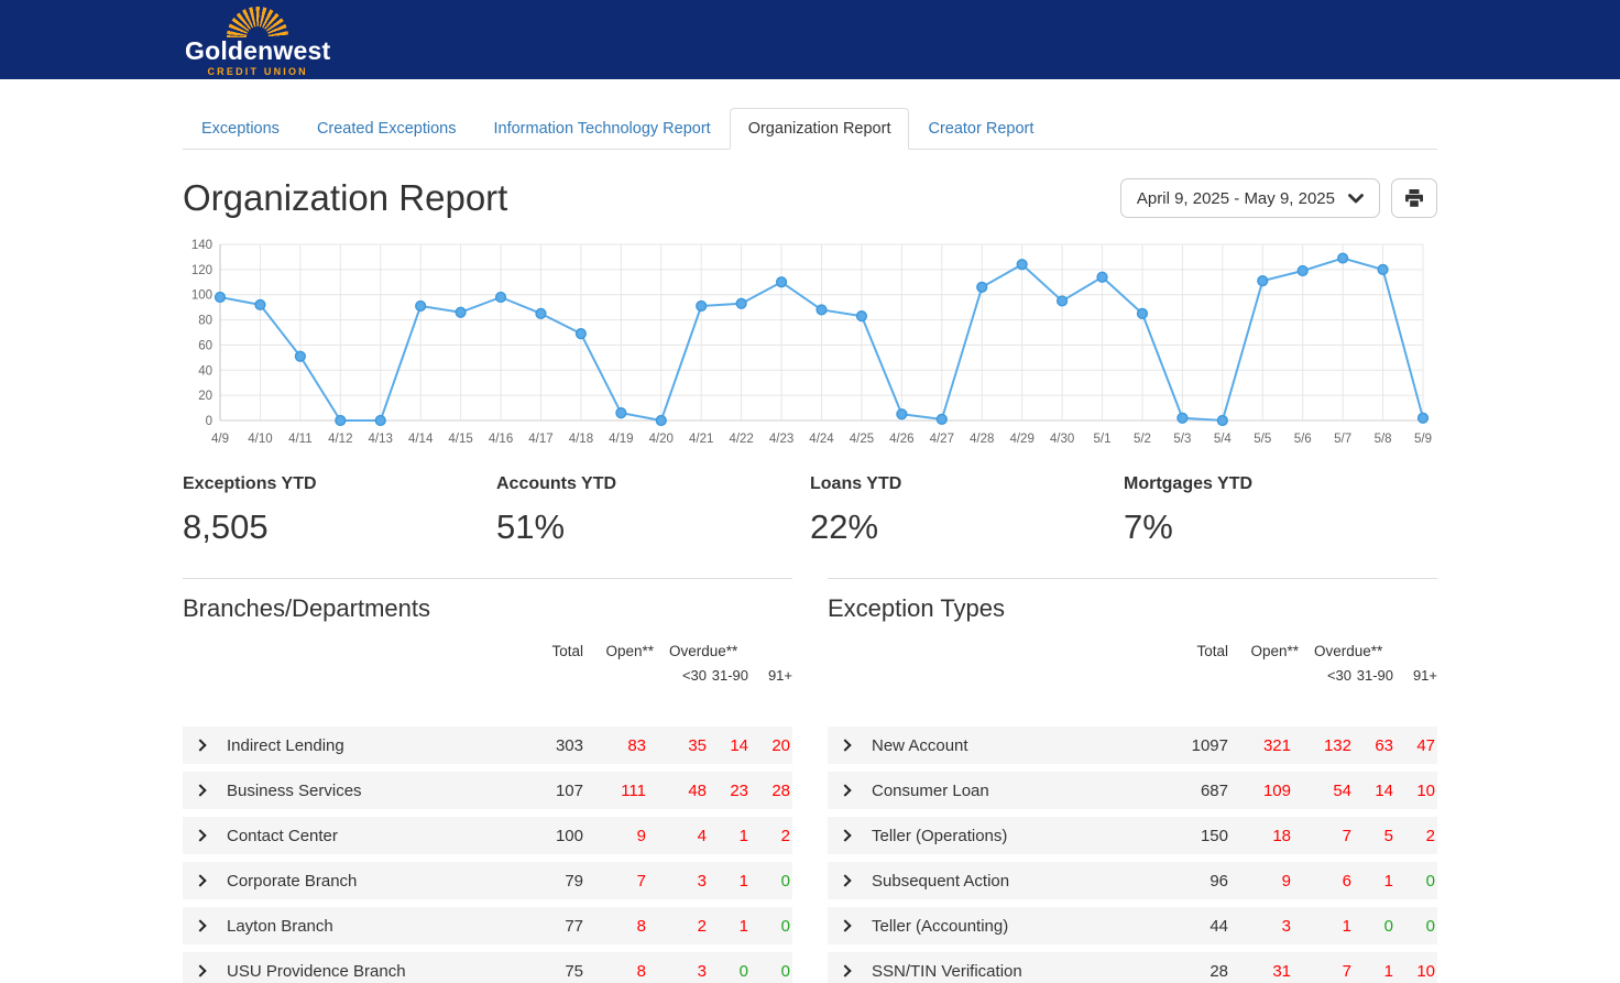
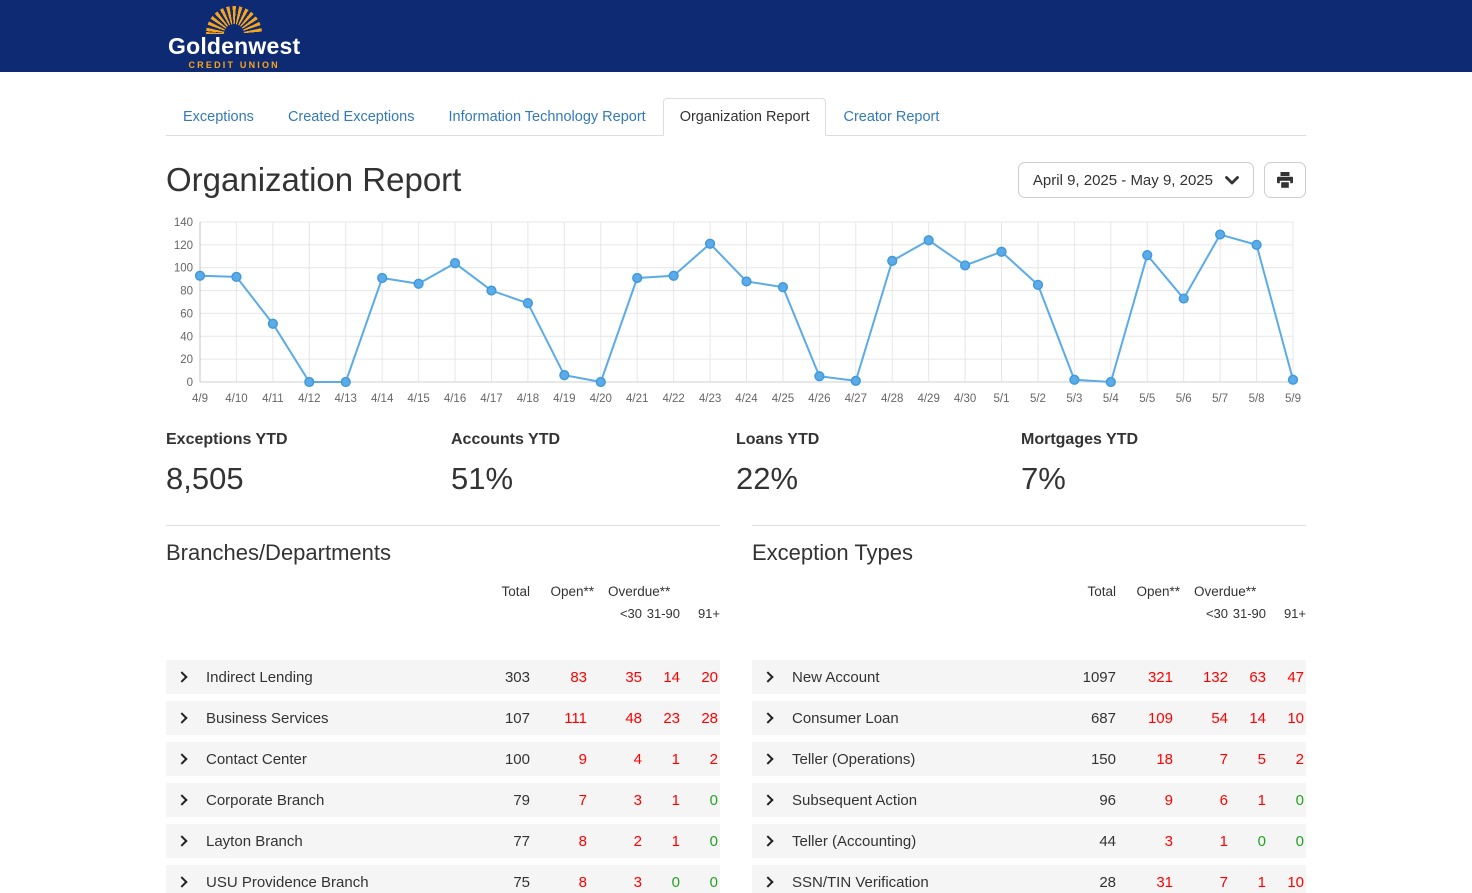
4/9: 98 -> 93
4/16: 98 -> 104
4/17: 85 -> 80
4/23: 110 -> 121
4/30: 95 -> 102
5/6: 119 -> 73
